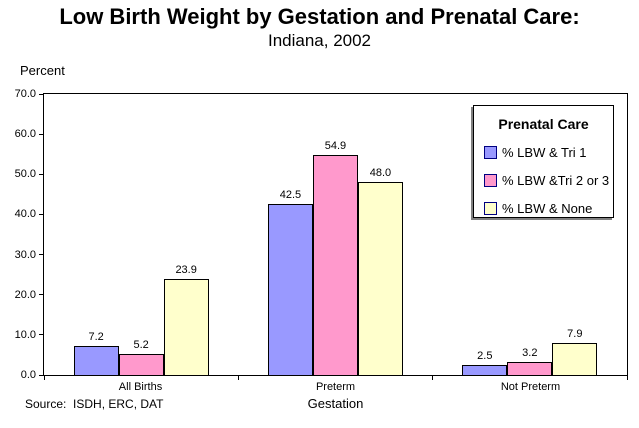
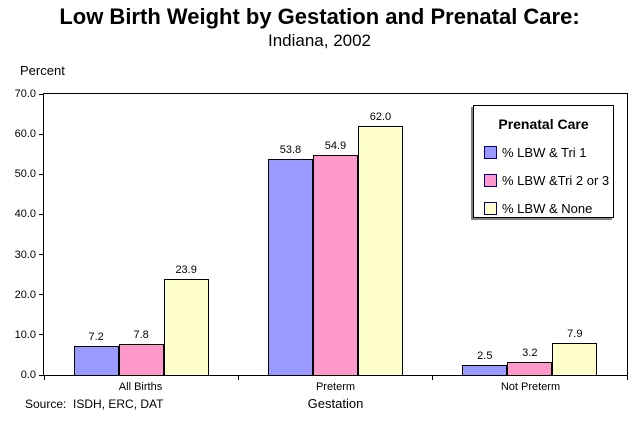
% LBW &Tri 2 or 3/All Births: 5.2 -> 7.8
% LBW & Tri 1/Preterm: 42.5 -> 53.8
% LBW & None/Preterm: 48.0 -> 62.0
